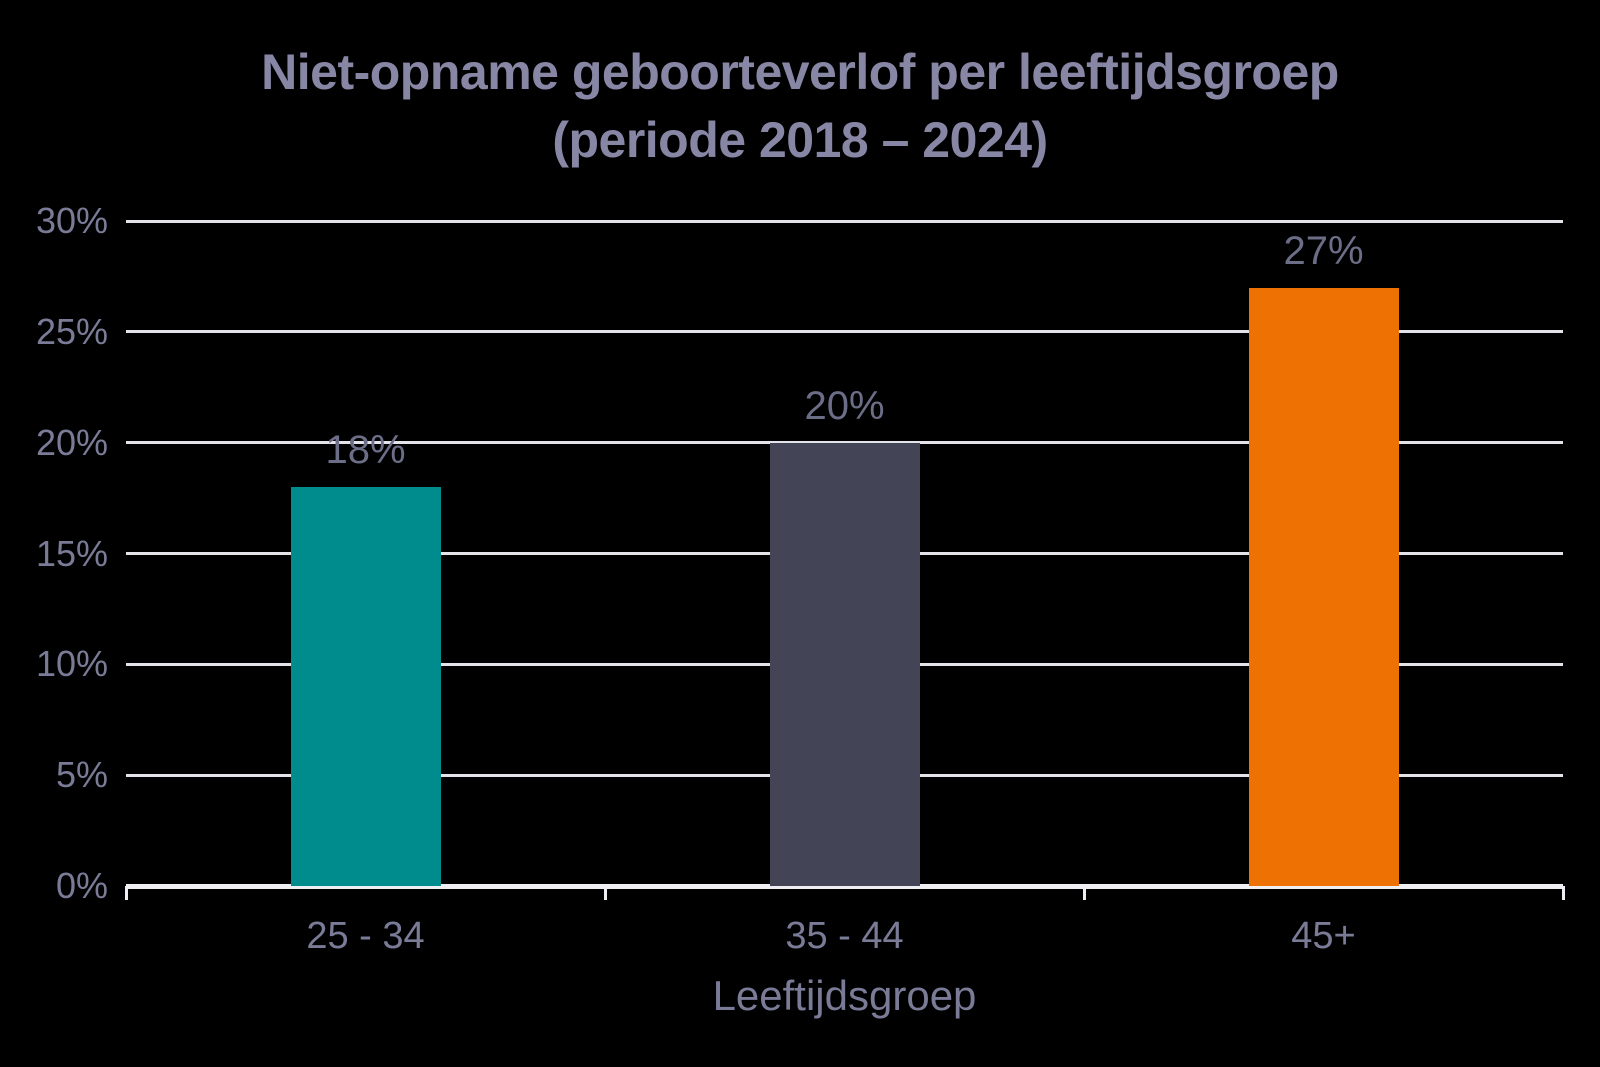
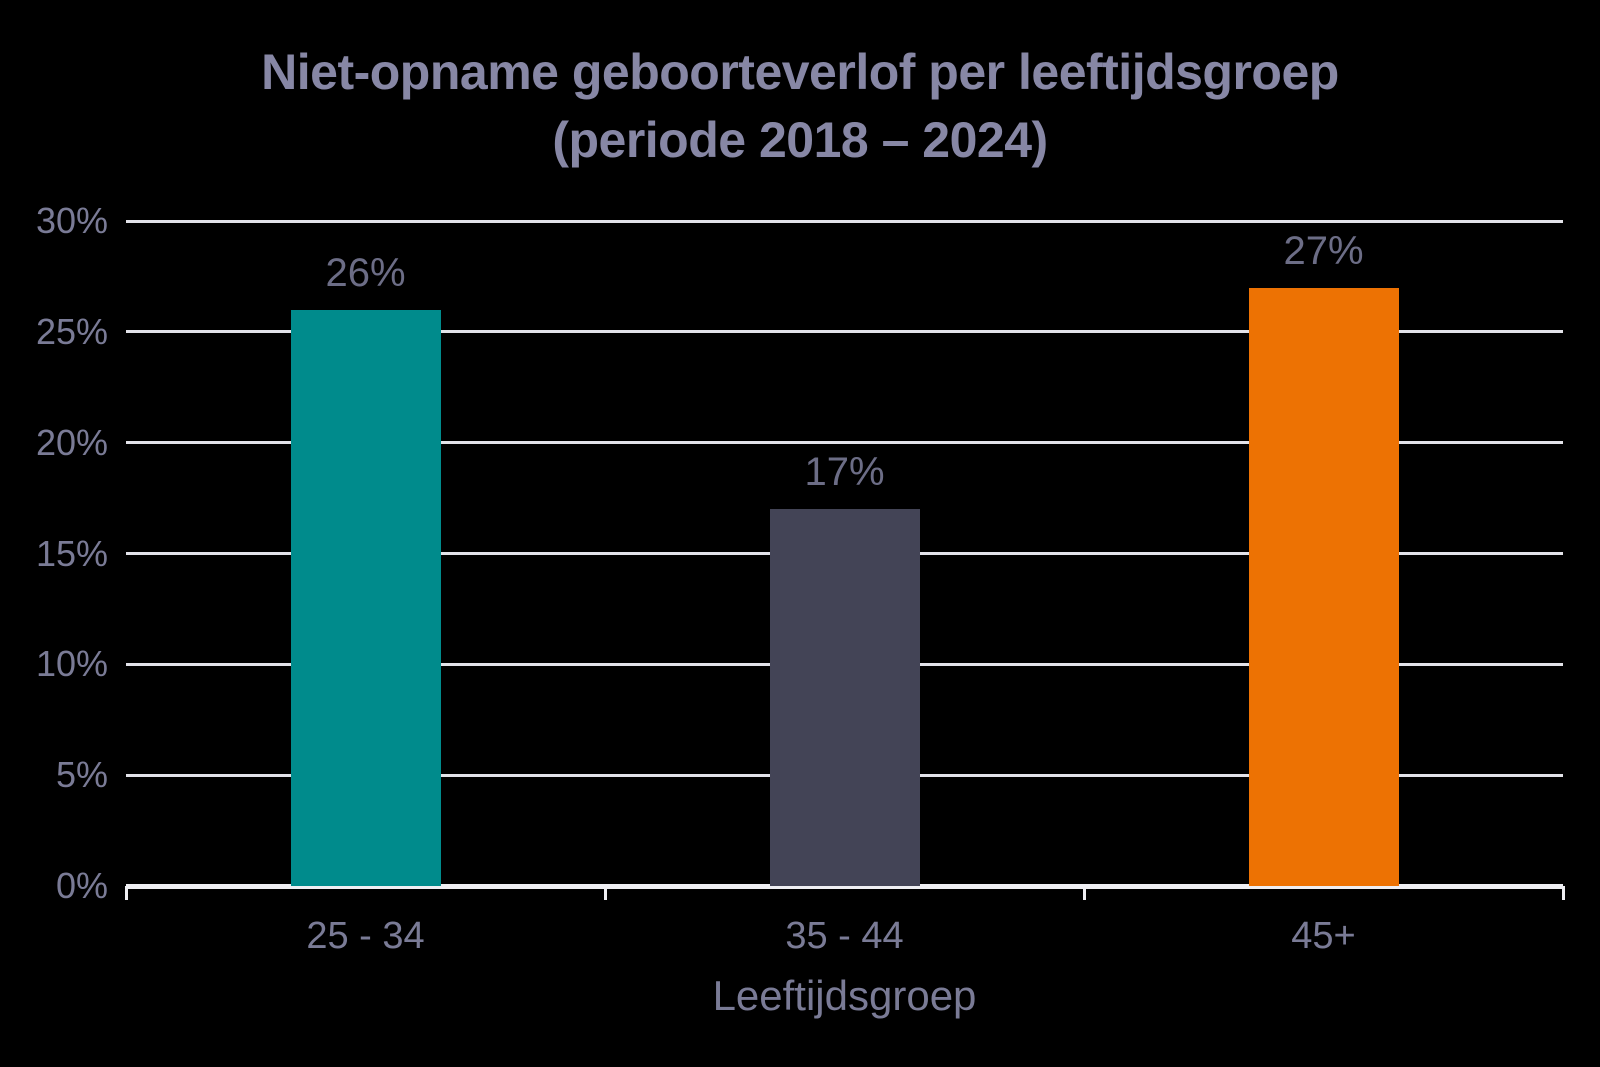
25 - 34: 18% -> 26%
35 - 44: 20% -> 17%
